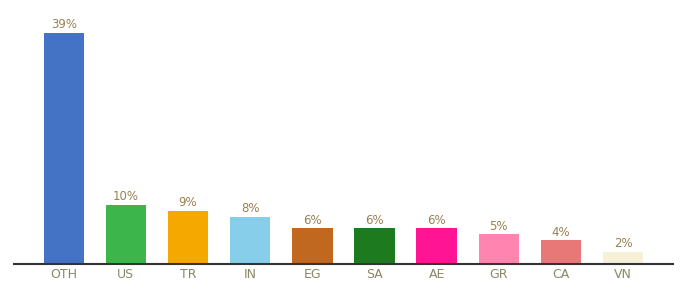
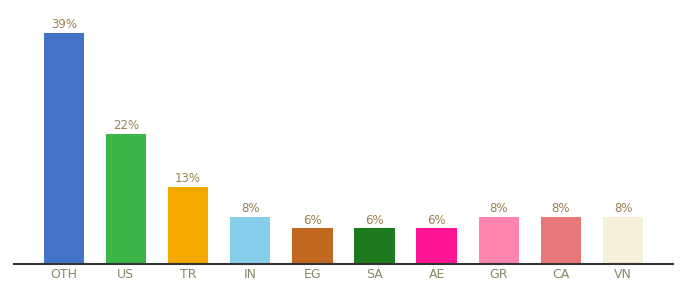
US: 10% -> 22%
TR: 9% -> 13%
GR: 5% -> 8%
CA: 4% -> 8%
VN: 2% -> 8%
